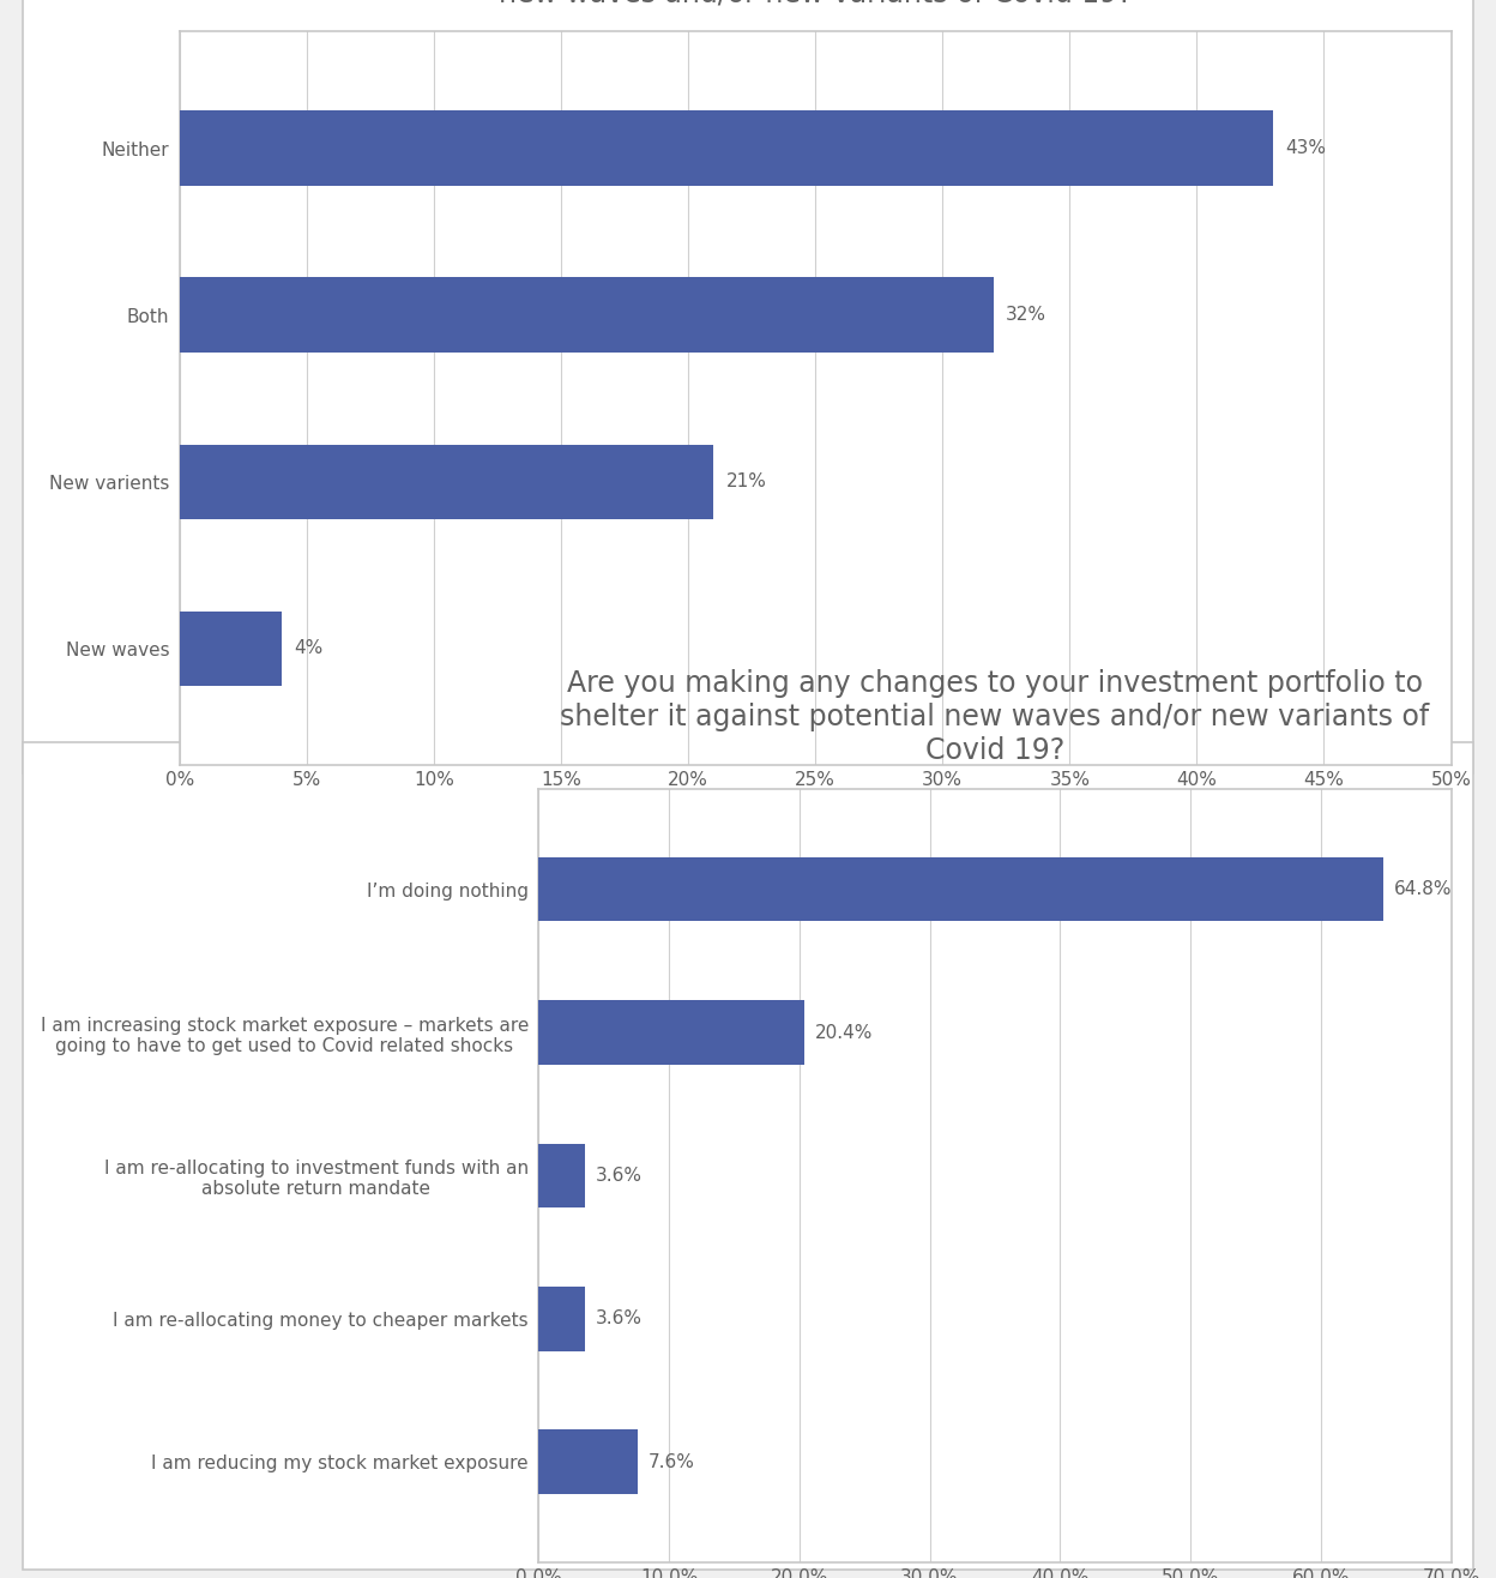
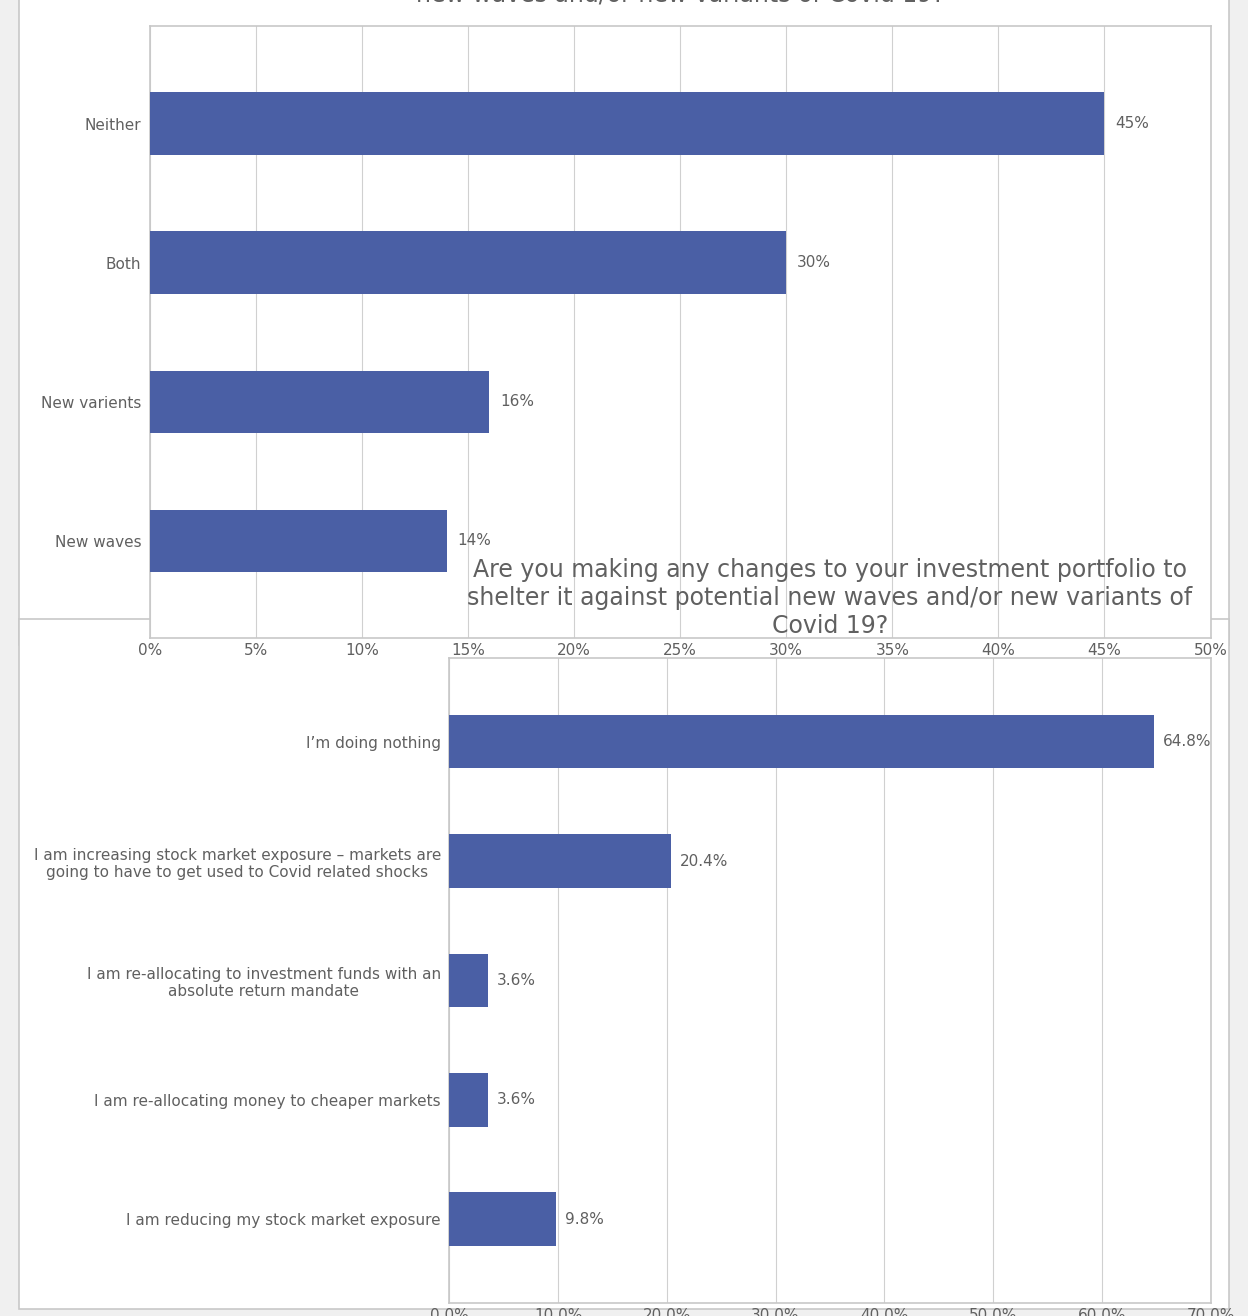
Neither: 43% -> 45%
Both: 32% -> 30%
New varients: 21% -> 16%
New waves: 4% -> 14%
I am reducing my stock market exposure: 7.6% -> 9.8%
